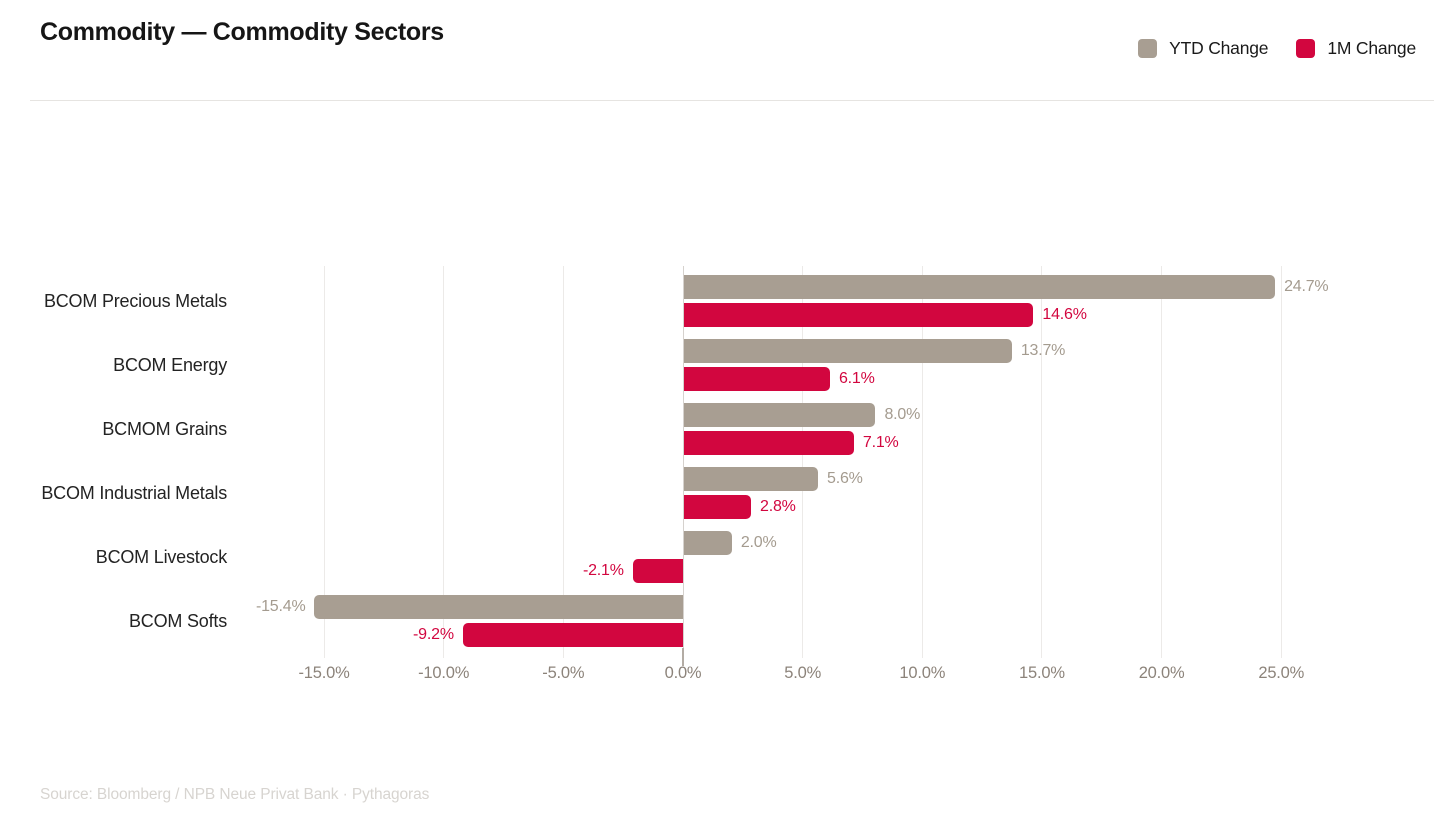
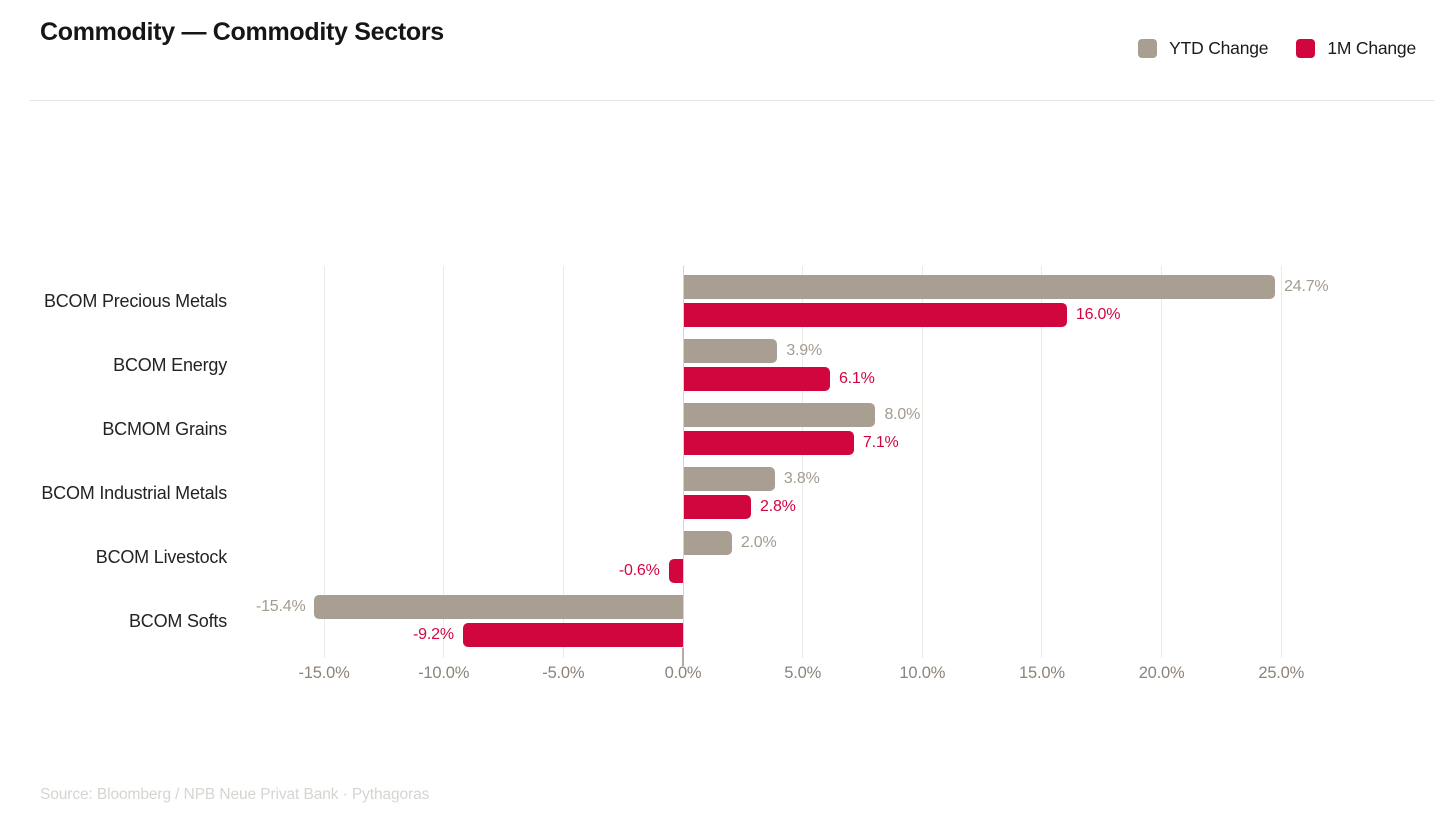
1M Change/BCOM Precious Metals: 14.6% -> 16.0%
YTD Change/BCOM Energy: 13.7% -> 3.9%
YTD Change/BCOM Industrial Metals: 5.6% -> 3.8%
1M Change/BCOM Livestock: -2.1% -> -0.6%
